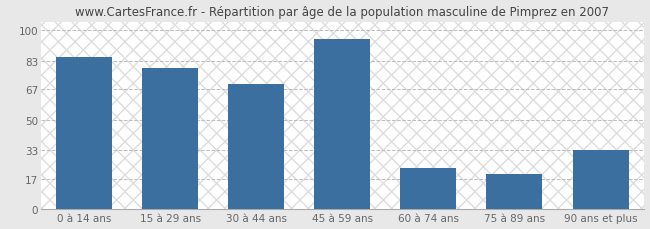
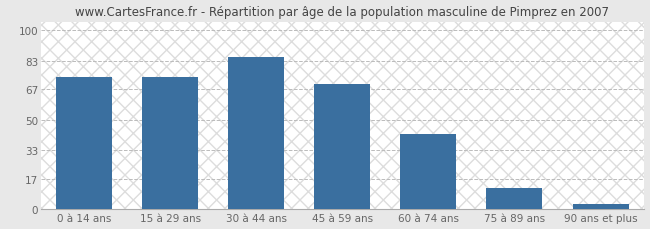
0 à 14 ans: 85 -> 74
15 à 29 ans: 79 -> 74
30 à 44 ans: 70 -> 85
45 à 59 ans: 95 -> 70
60 à 74 ans: 23 -> 42
75 à 89 ans: 20 -> 12
90 ans et plus: 33 -> 3
